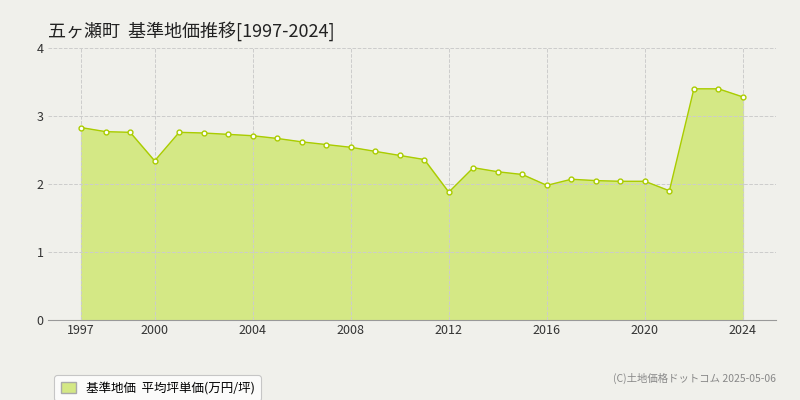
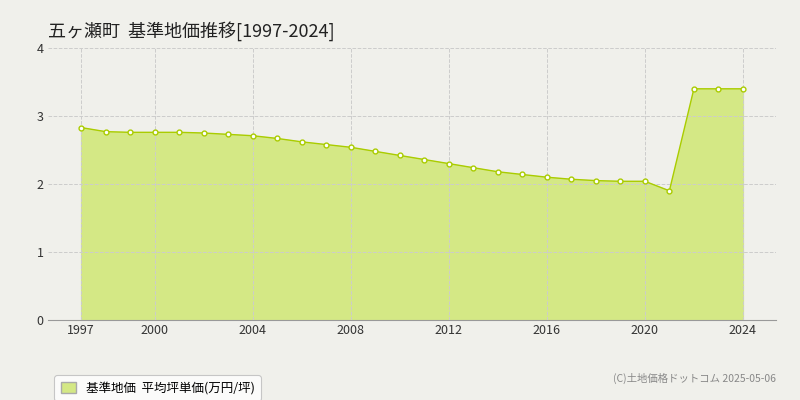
2000: 2.34 -> 2.76
2012: 1.88 -> 2.30
2016: 1.98 -> 2.10
2024: 3.28 -> 3.40
